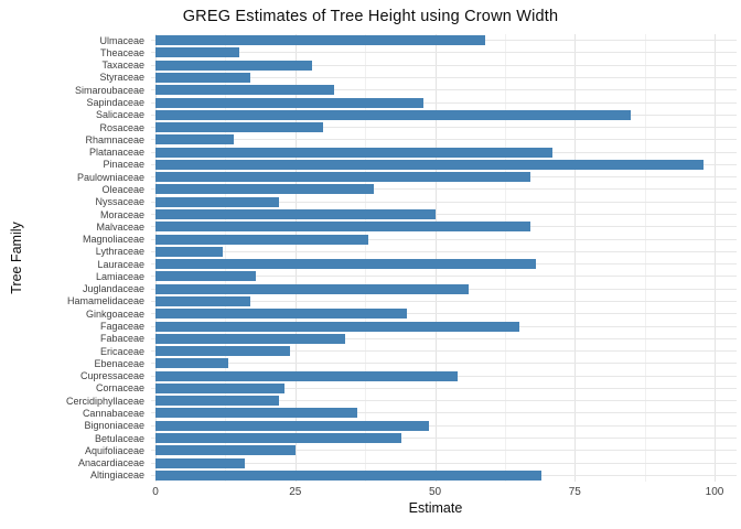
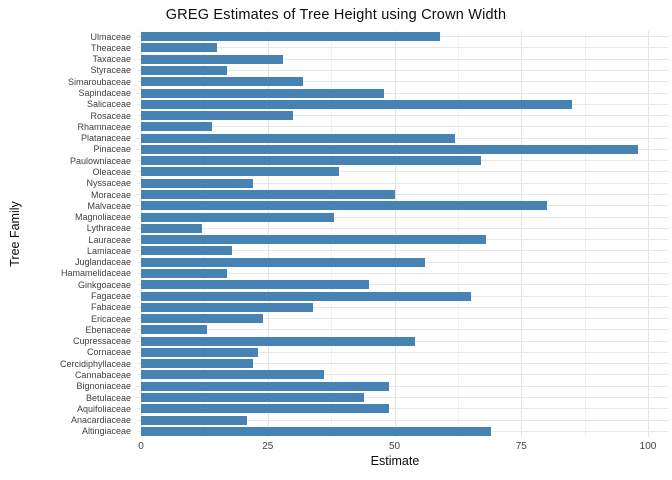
Platanaceae: 71 -> 62
Malvaceae: 67 -> 80
Aquifoliaceae: 25 -> 49
Anacardiaceae: 16 -> 21
